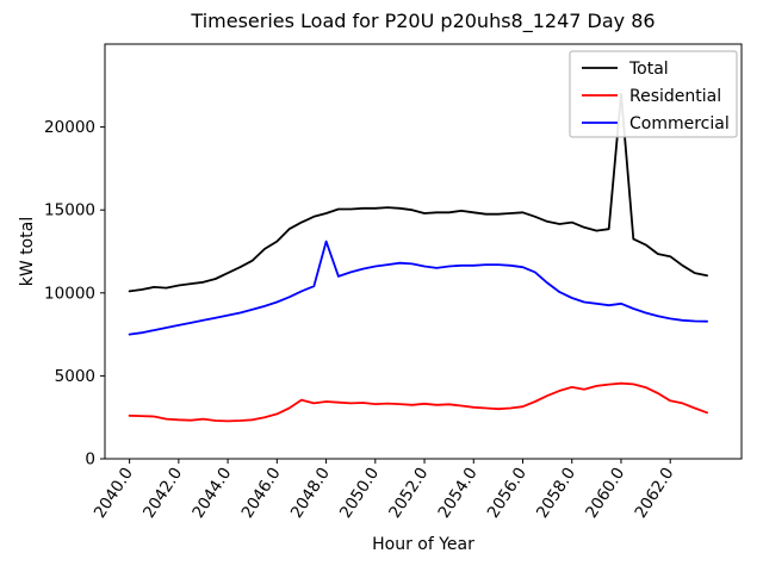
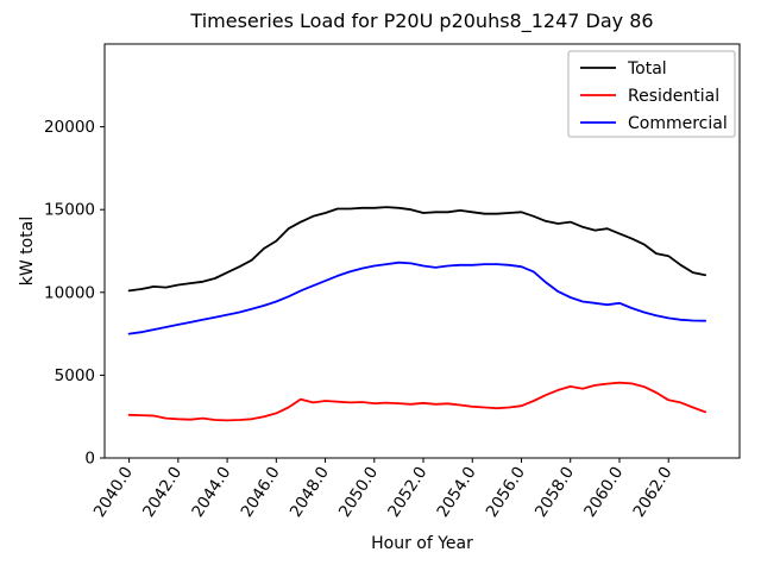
Commercial/2048.0: 13100 -> 10700
Total/2060.0: 22000 -> 13600
